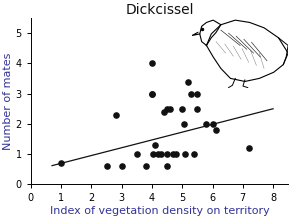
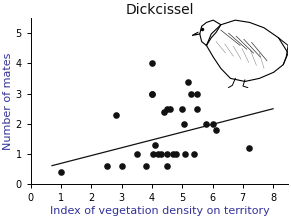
Dickcissel/1: 0.7 -> 0.4
